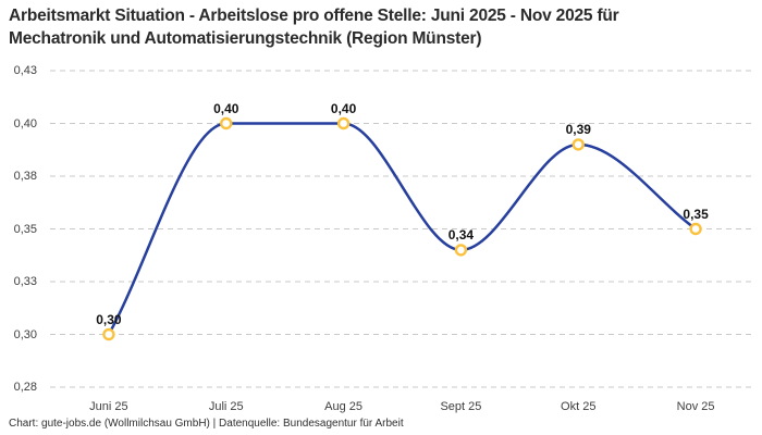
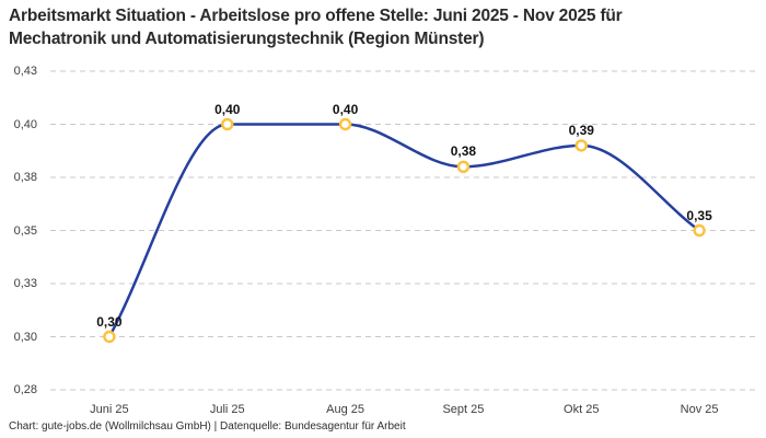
Sept 25: 0,34 -> 0,38
